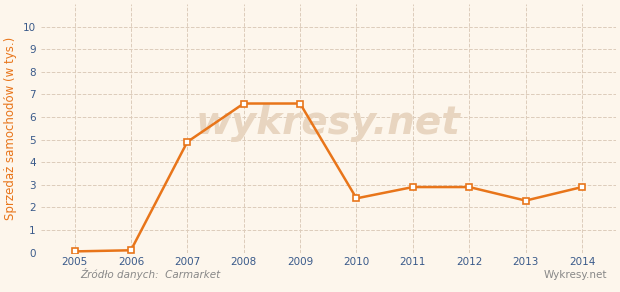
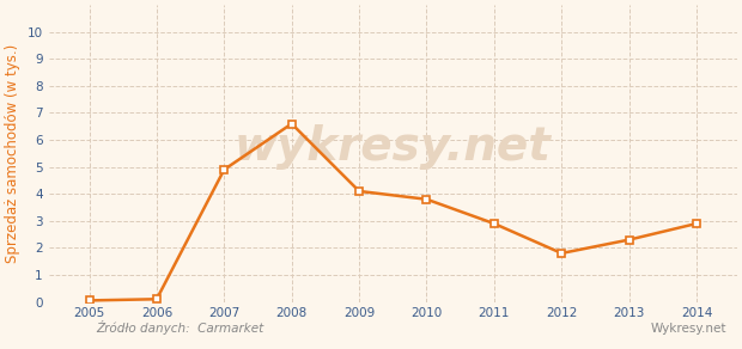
2009: 6.60 -> 4.10
2010: 2.40 -> 3.80
2012: 2.90 -> 1.80
